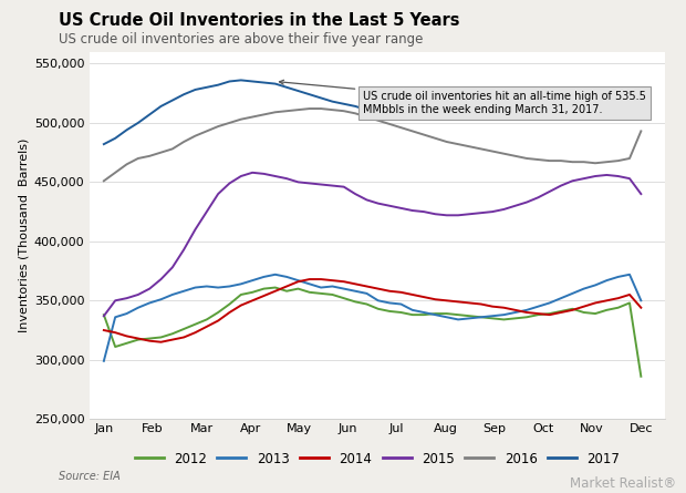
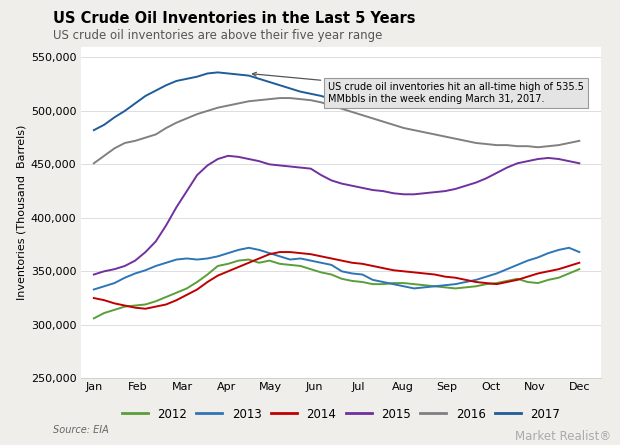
2012/Jan: 338,000 -> 306,000
2013/Jan: 299,000 -> 333,000
2015/Jan: 337,000 -> 347,000
2012/Dec: 286,000 -> 352,000
2013/Dec: 350,000 -> 368,000
2014/Dec: 344,000 -> 358,000
2015/Dec: 440,000 -> 451,000
2016/Dec: 493,000 -> 472,000
